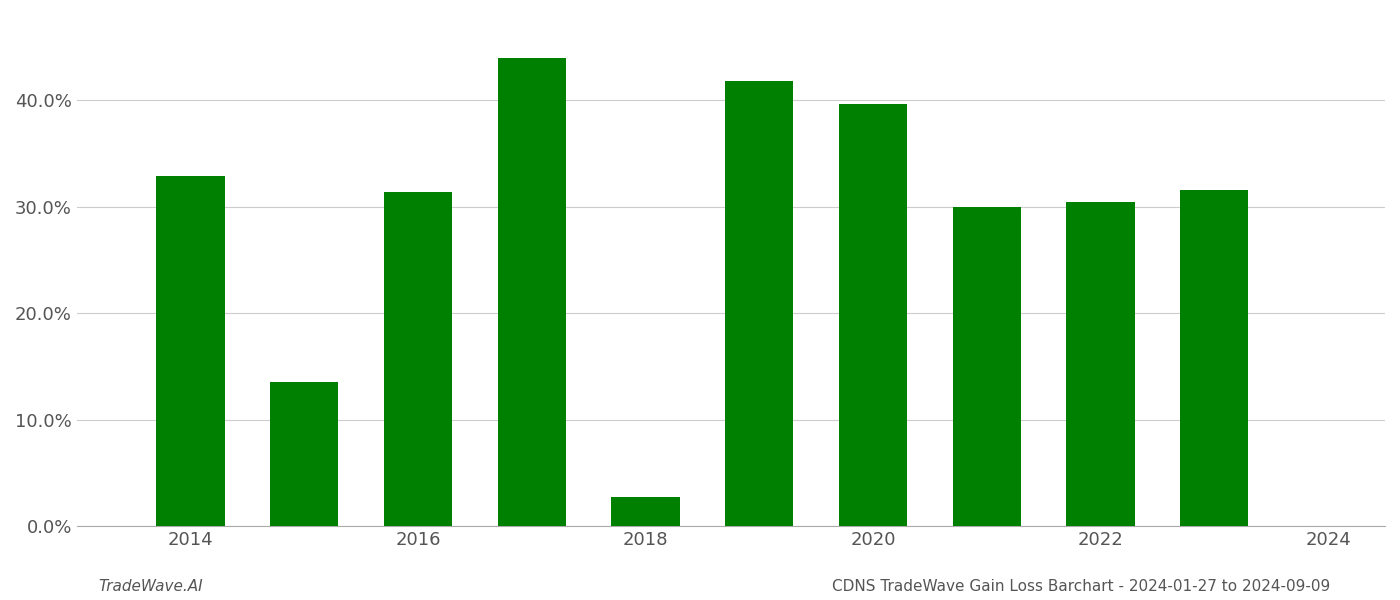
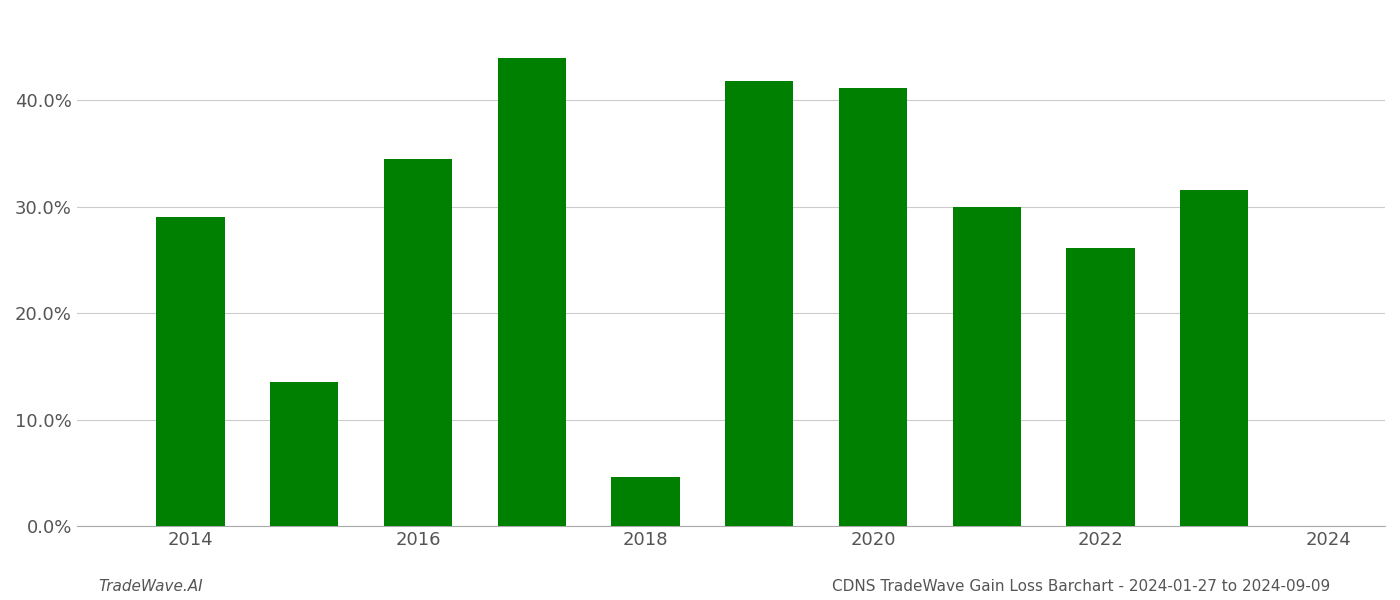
2014: 32.9% -> 29.0%
2016: 31.4% -> 34.5%
2018: 2.7% -> 4.6%
2020: 39.6% -> 41.1%
2022: 30.4% -> 26.1%
